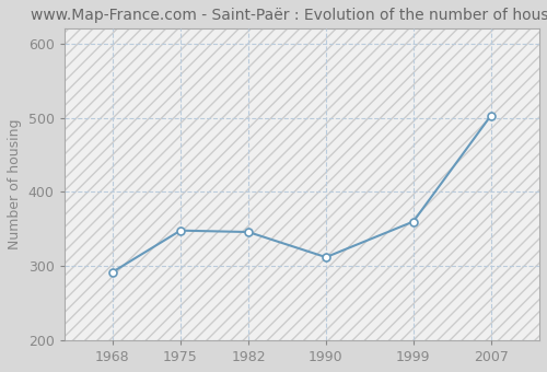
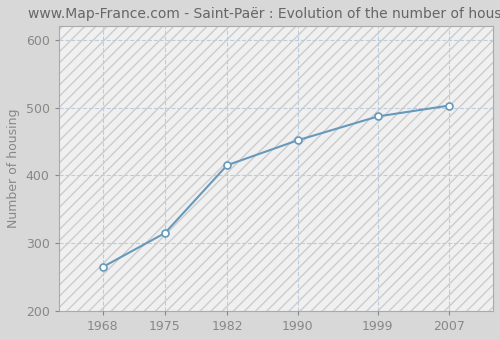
1968: 292 -> 265
1975: 348 -> 315
1982: 346 -> 415
1990: 312 -> 452
1999: 360 -> 487
